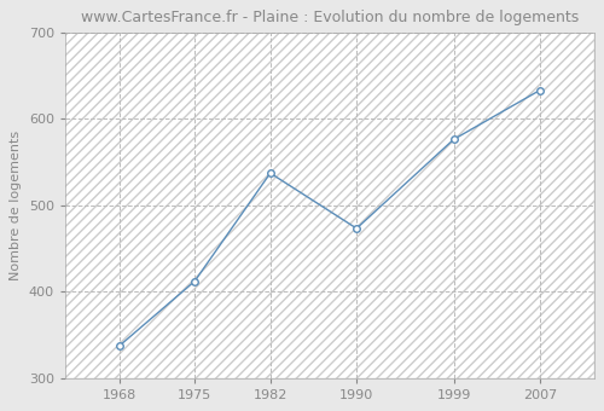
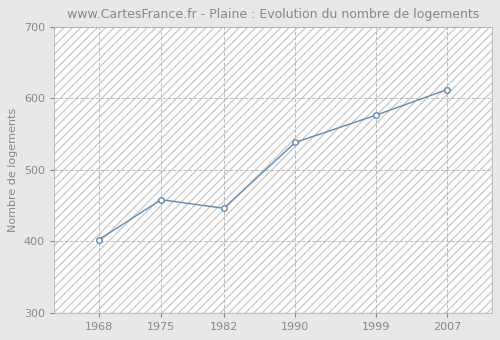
1968: 337 -> 402
1975: 412 -> 458
1982: 537 -> 446
1990: 473 -> 538
2007: 633 -> 612
